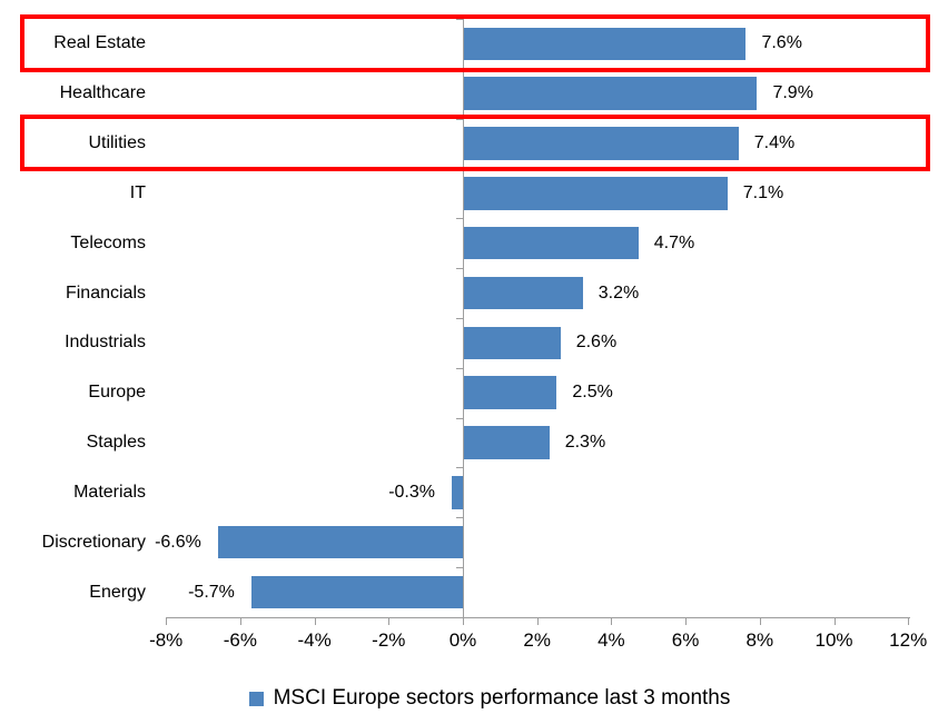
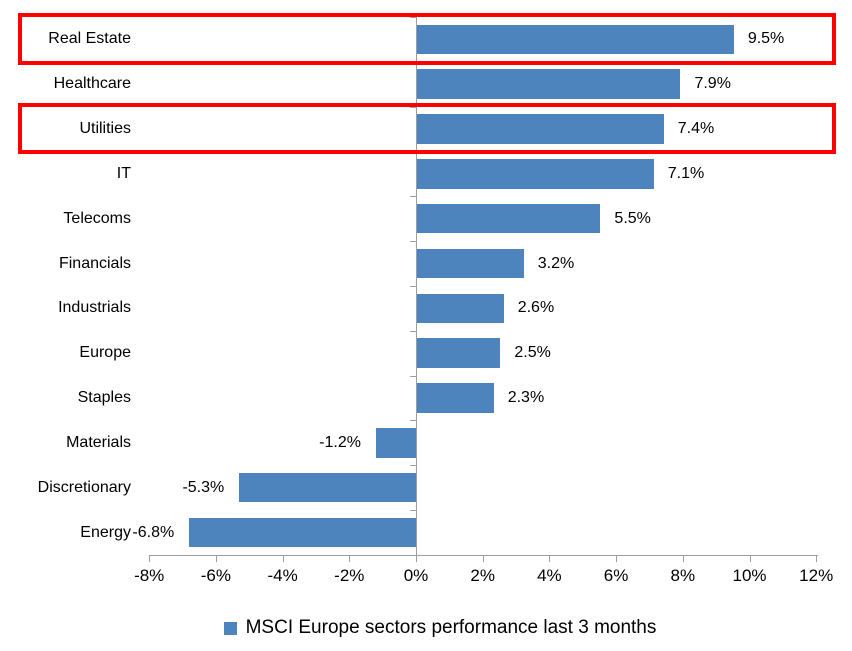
Real Estate: 7.6% -> 9.5%
Telecoms: 4.7% -> 5.5%
Materials: -0.3% -> -1.2%
Discretionary: -6.6% -> -5.3%
Energy: -5.7% -> -6.8%
